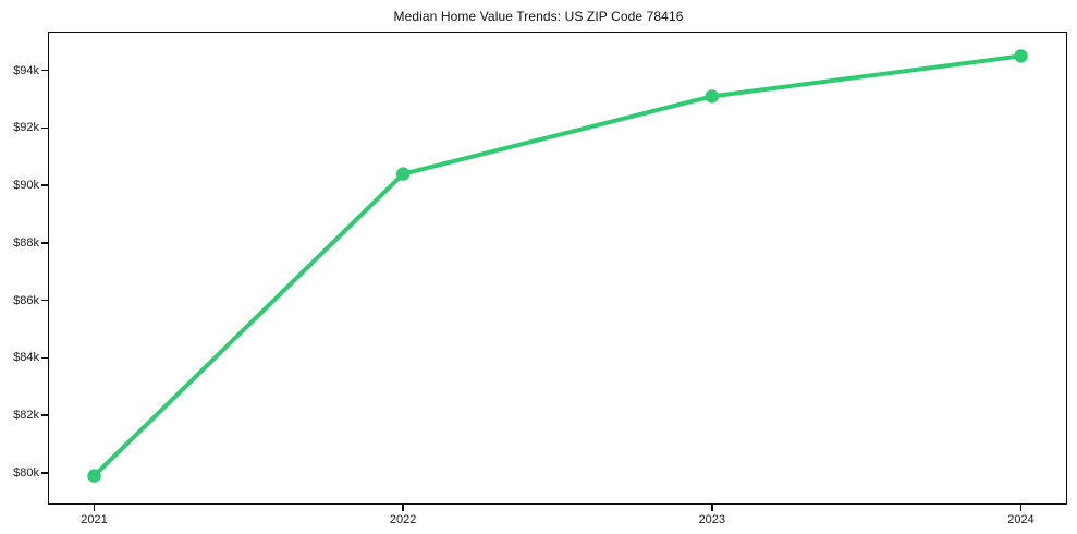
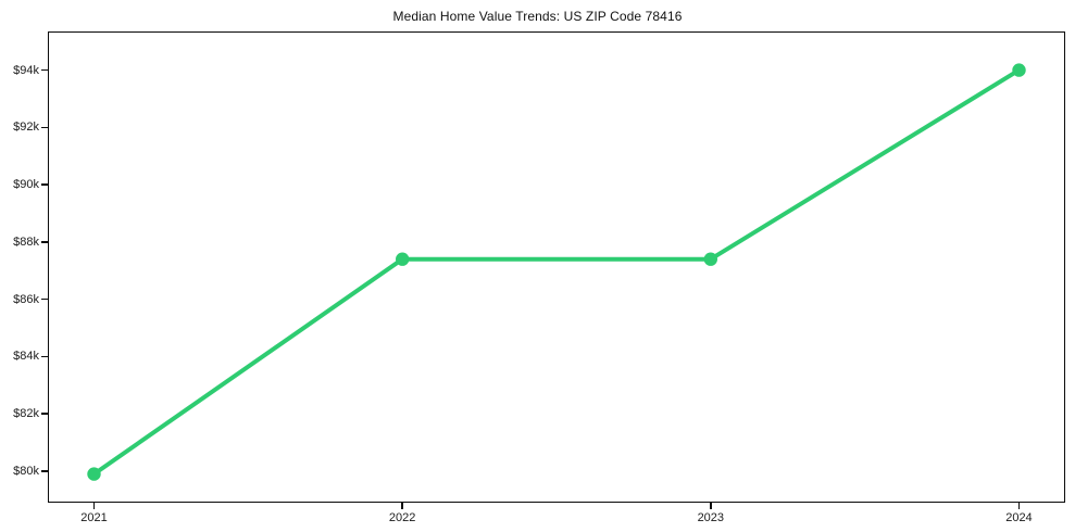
2022: $90.4k -> $87.4k
2023: $93.1k -> $87.4k
2024: $94.5k -> $94.0k
